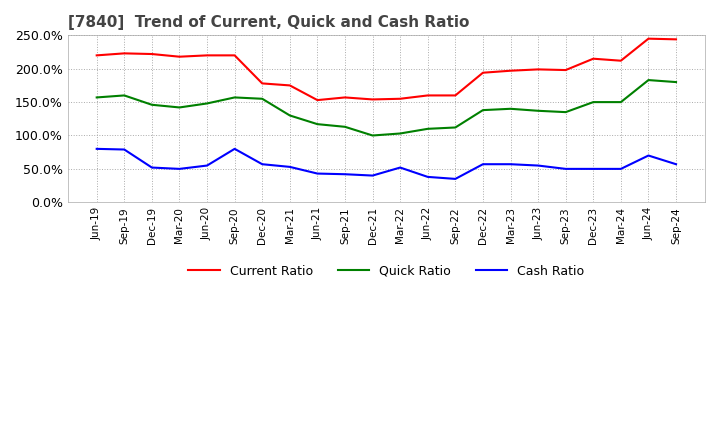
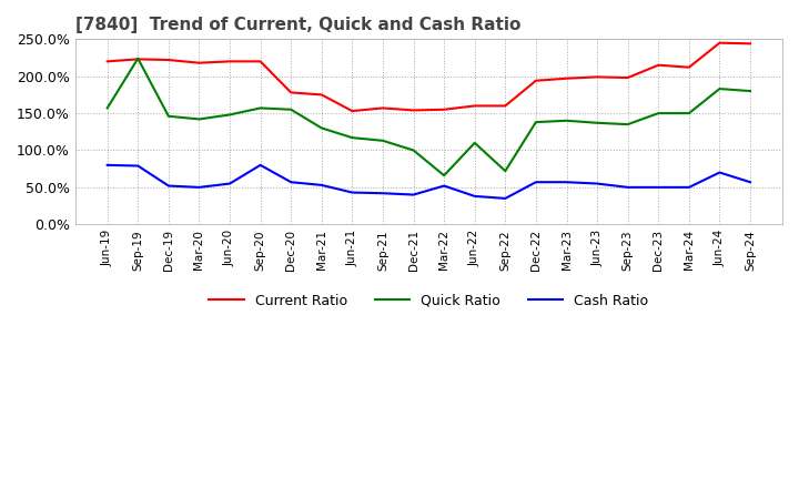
Quick Ratio/Sep-19: 160% -> 224%
Quick Ratio/Mar-22: 103% -> 66%
Quick Ratio/Sep-22: 112% -> 72%
